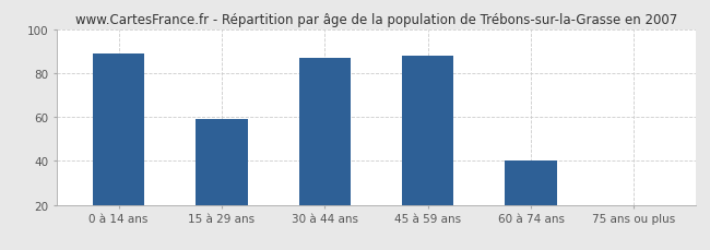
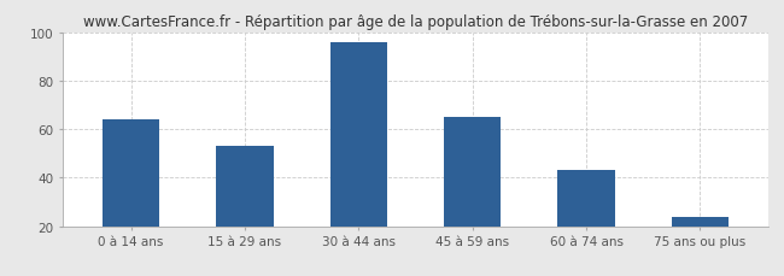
0 à 14 ans: 89 -> 64
15 à 29 ans: 59 -> 53
30 à 44 ans: 87 -> 96
45 à 59 ans: 88 -> 65
60 à 74 ans: 40 -> 43
75 ans ou plus: 20 -> 24
